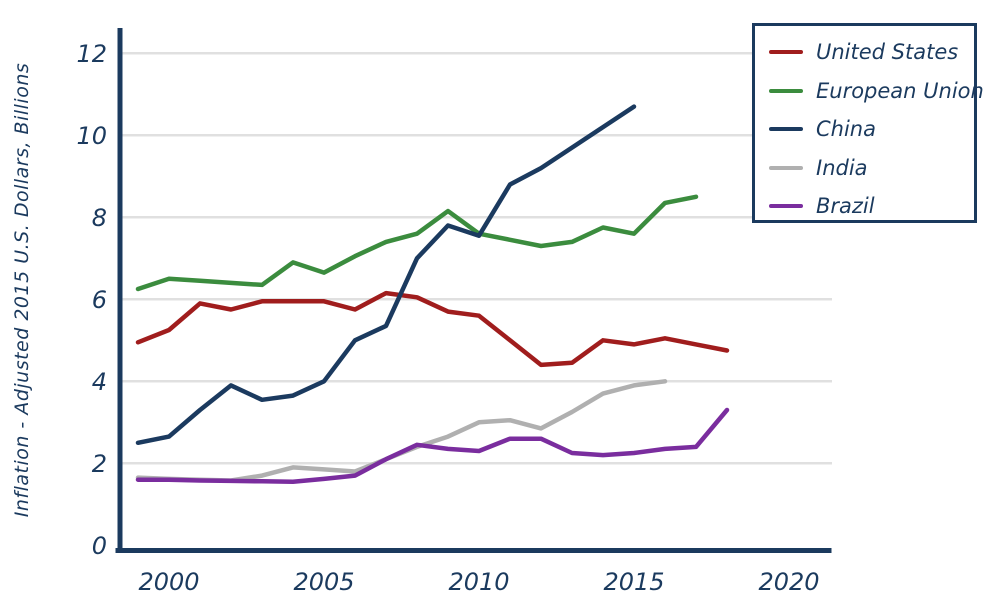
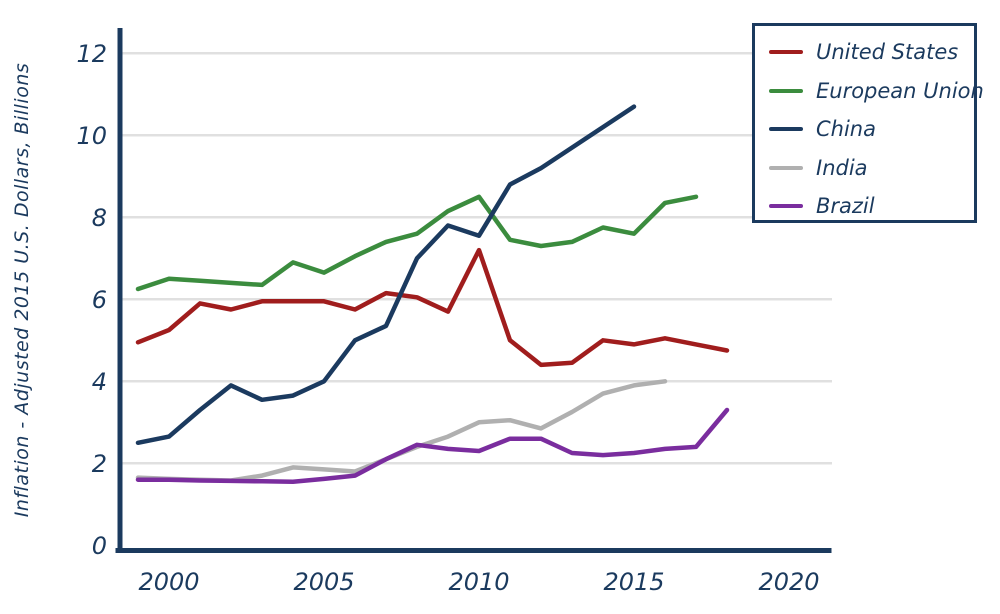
United States/2010: 5.6 -> 7.2
European Union/2010: 7.6 -> 8.5
